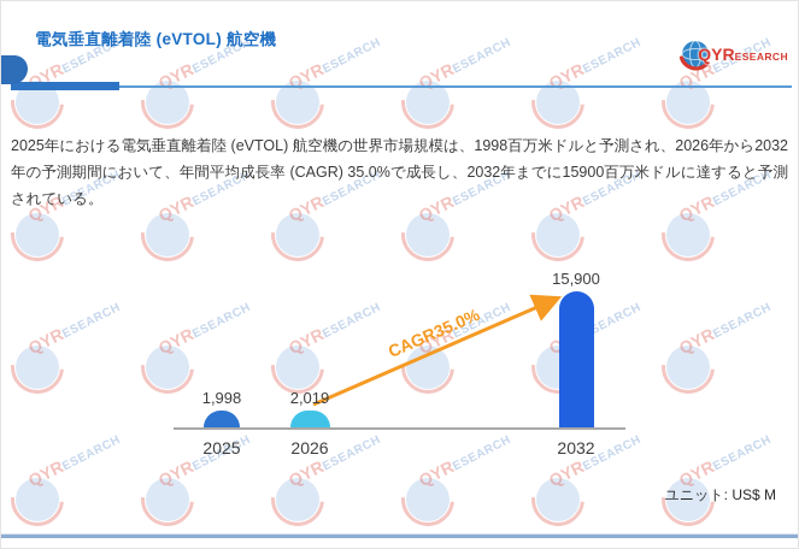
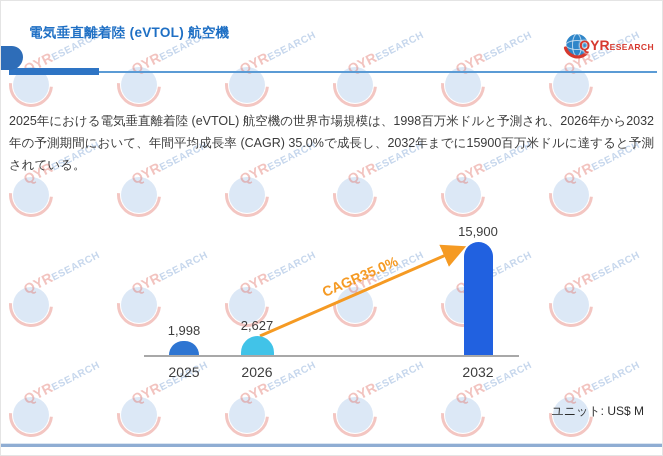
2026: 2,019 -> 2,627
